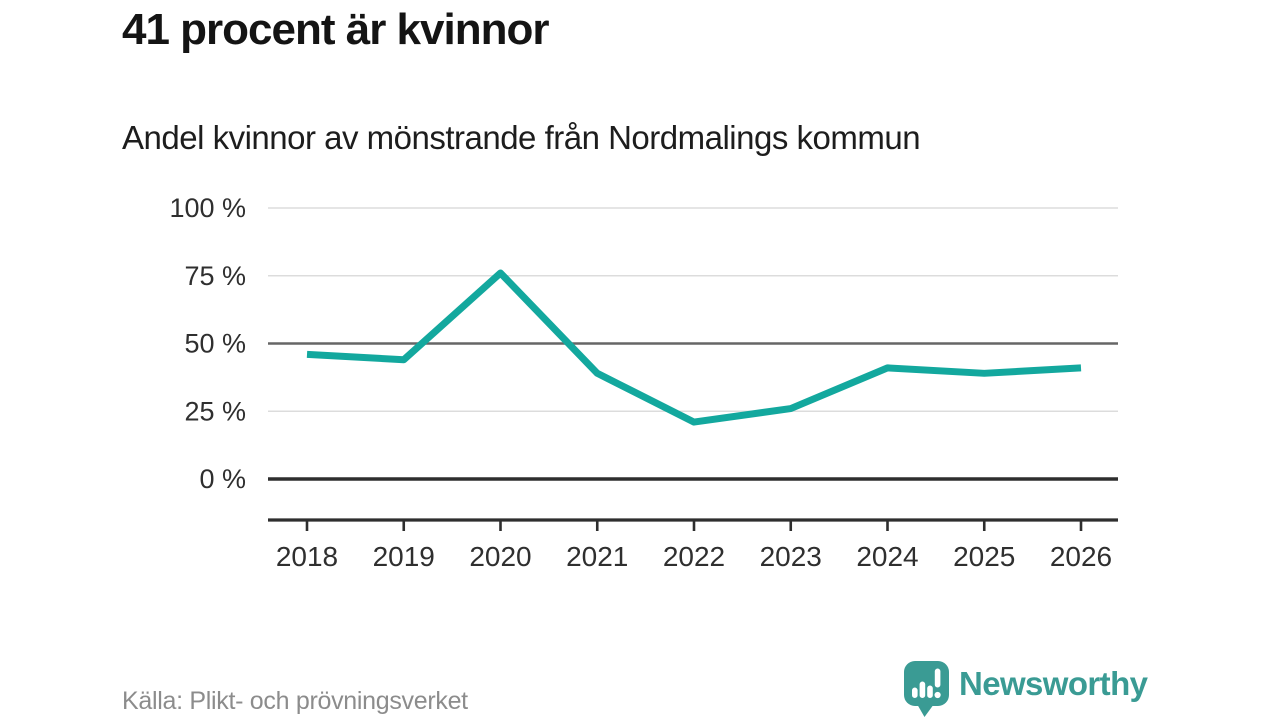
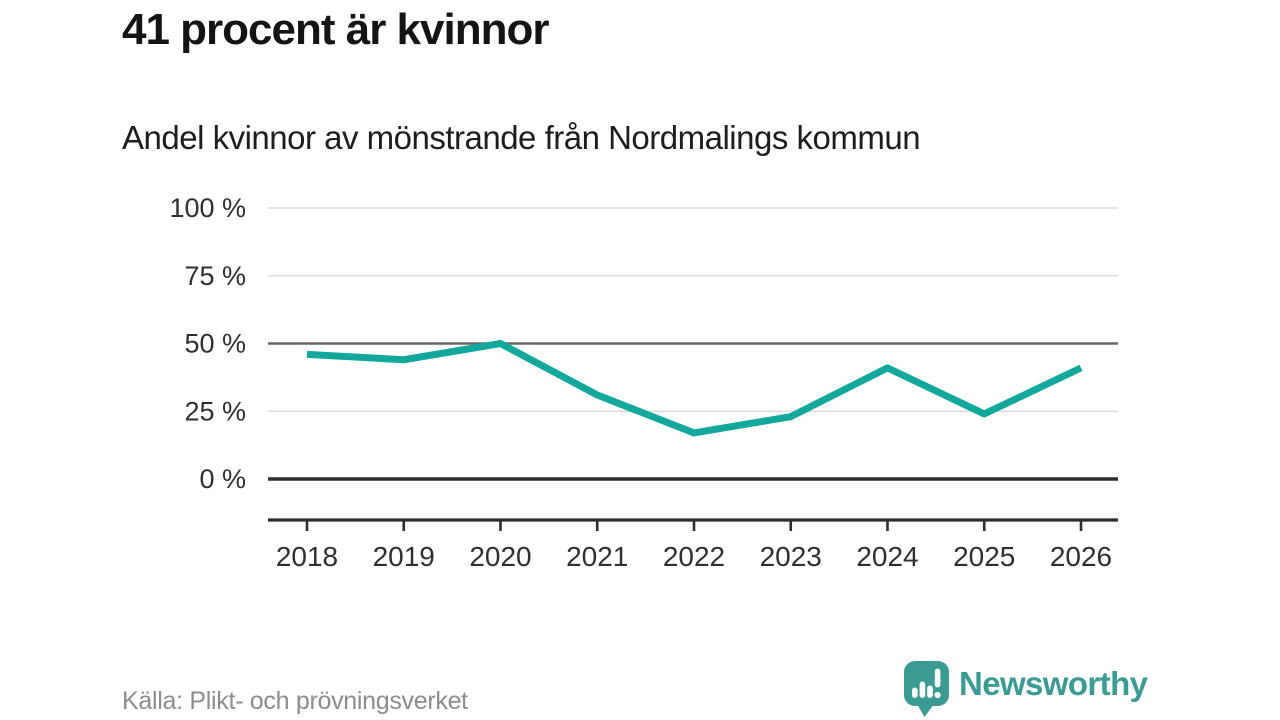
2020: 76% -> 50%
2021: 39% -> 31%
2022: 21% -> 17%
2023: 26% -> 23%
2025: 39% -> 24%
